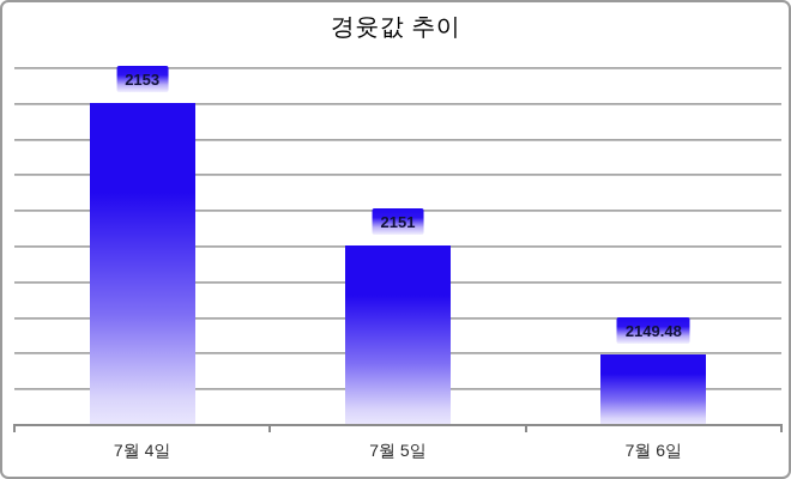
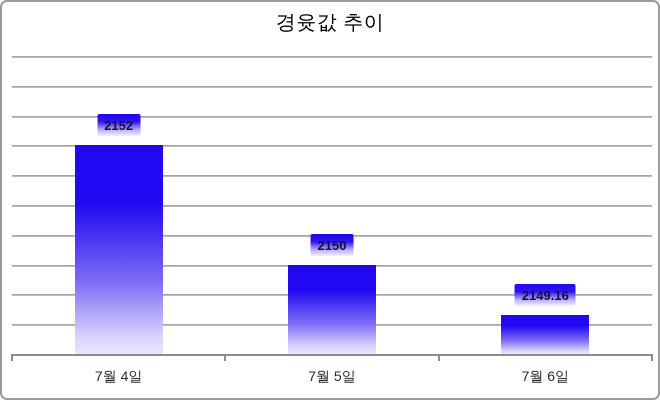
7월 4일: 2153 -> 2152
7월 5일: 2151 -> 2150
7월 6일: 2149.48 -> 2149.16
